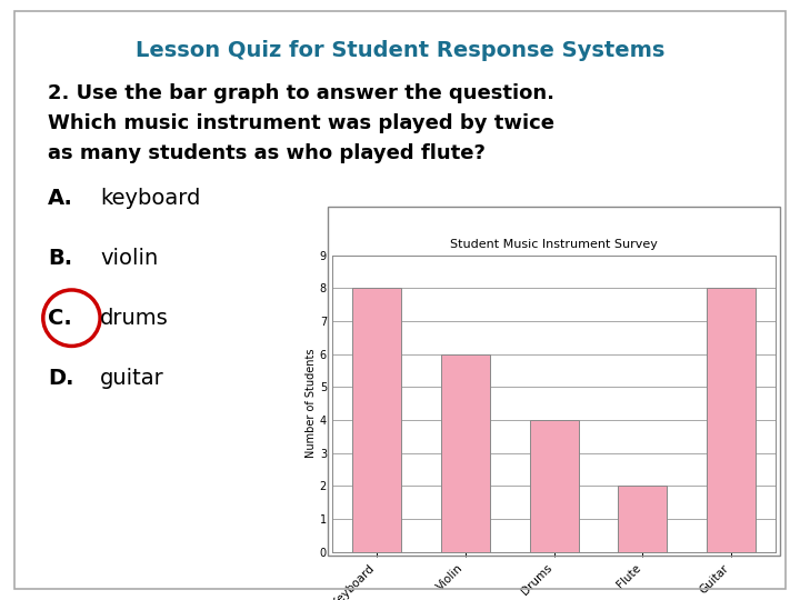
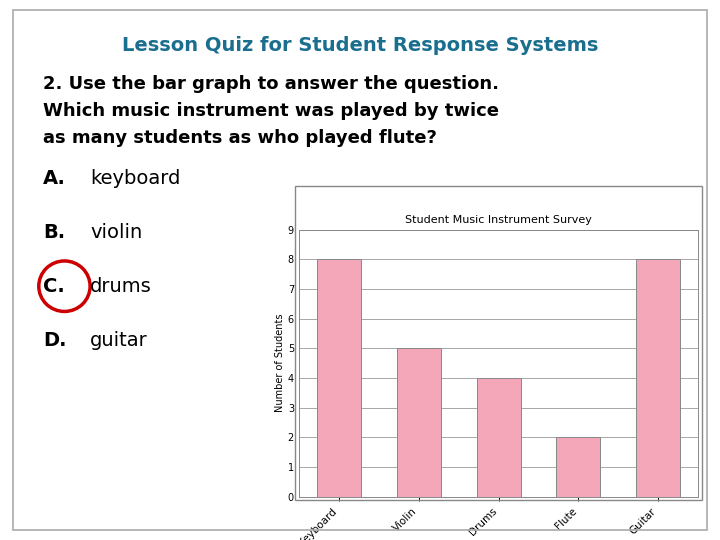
Violin: 6 -> 5
